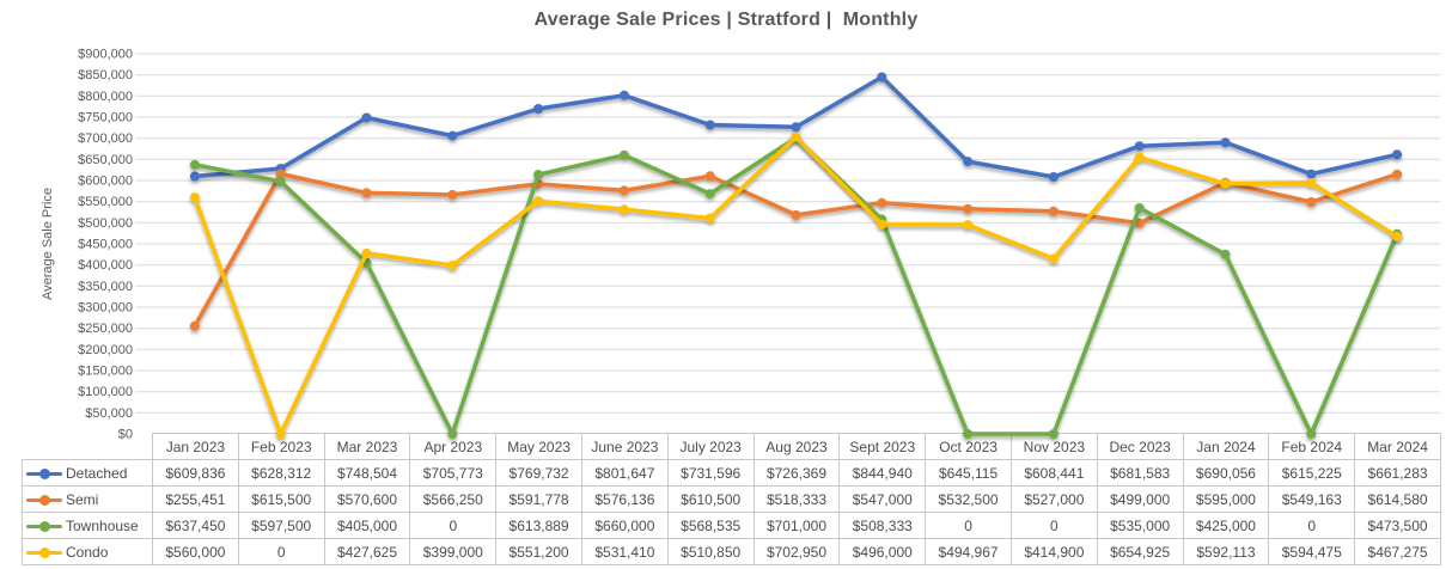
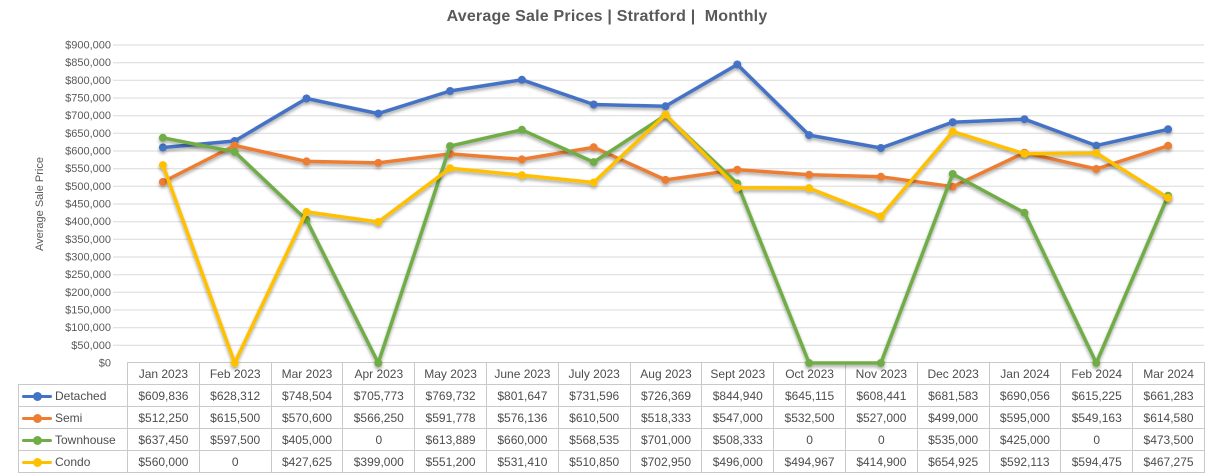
Semi/Jan 2023: $255,451 -> $512,250
